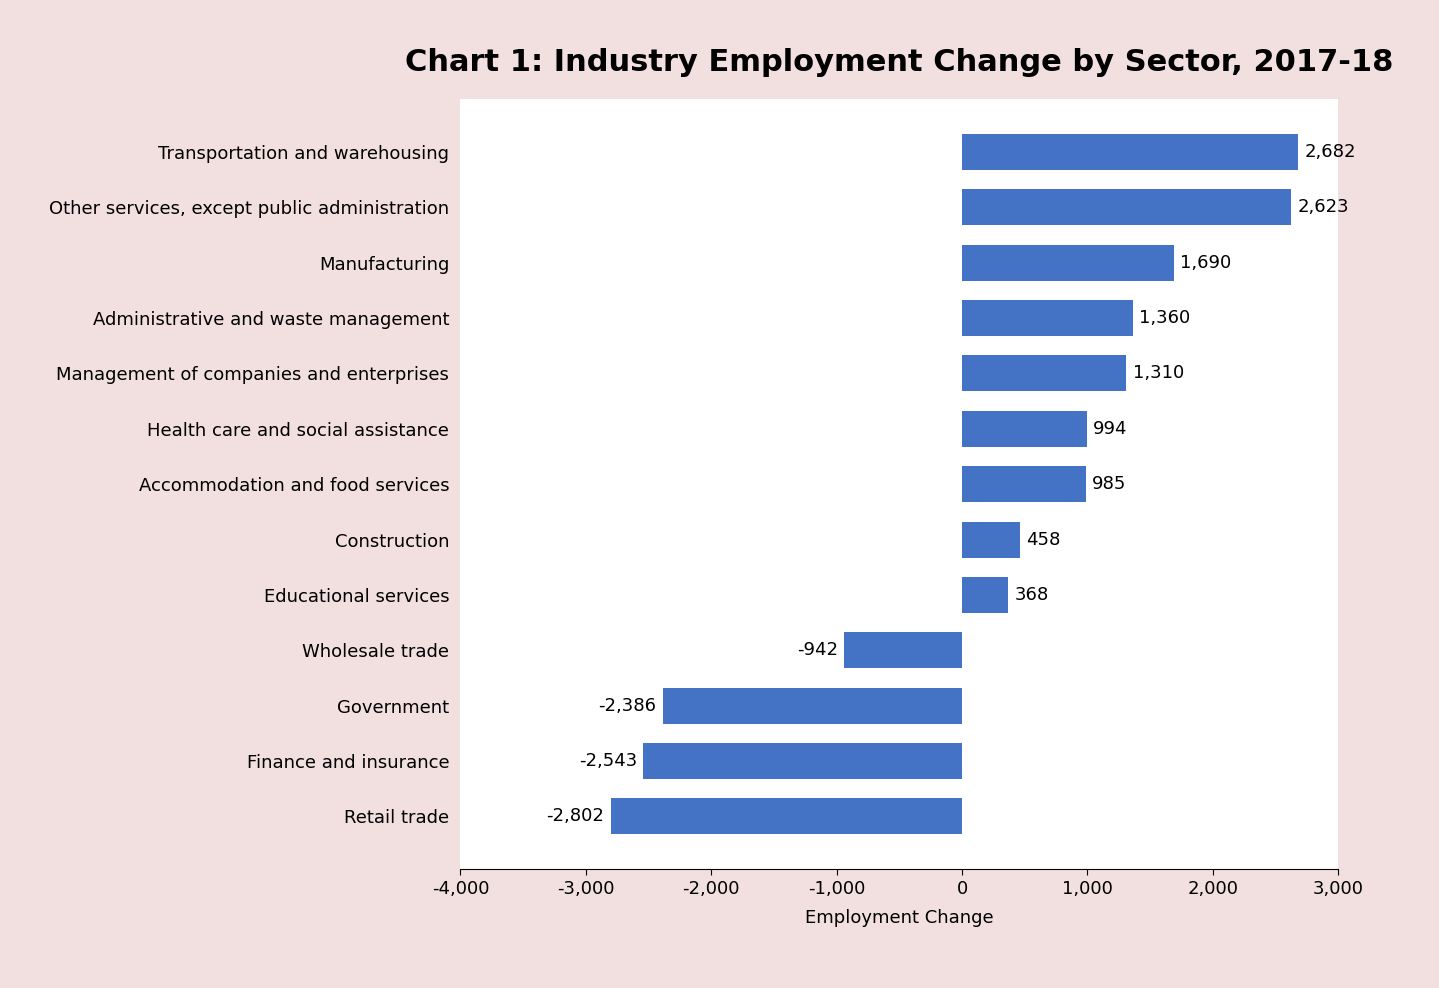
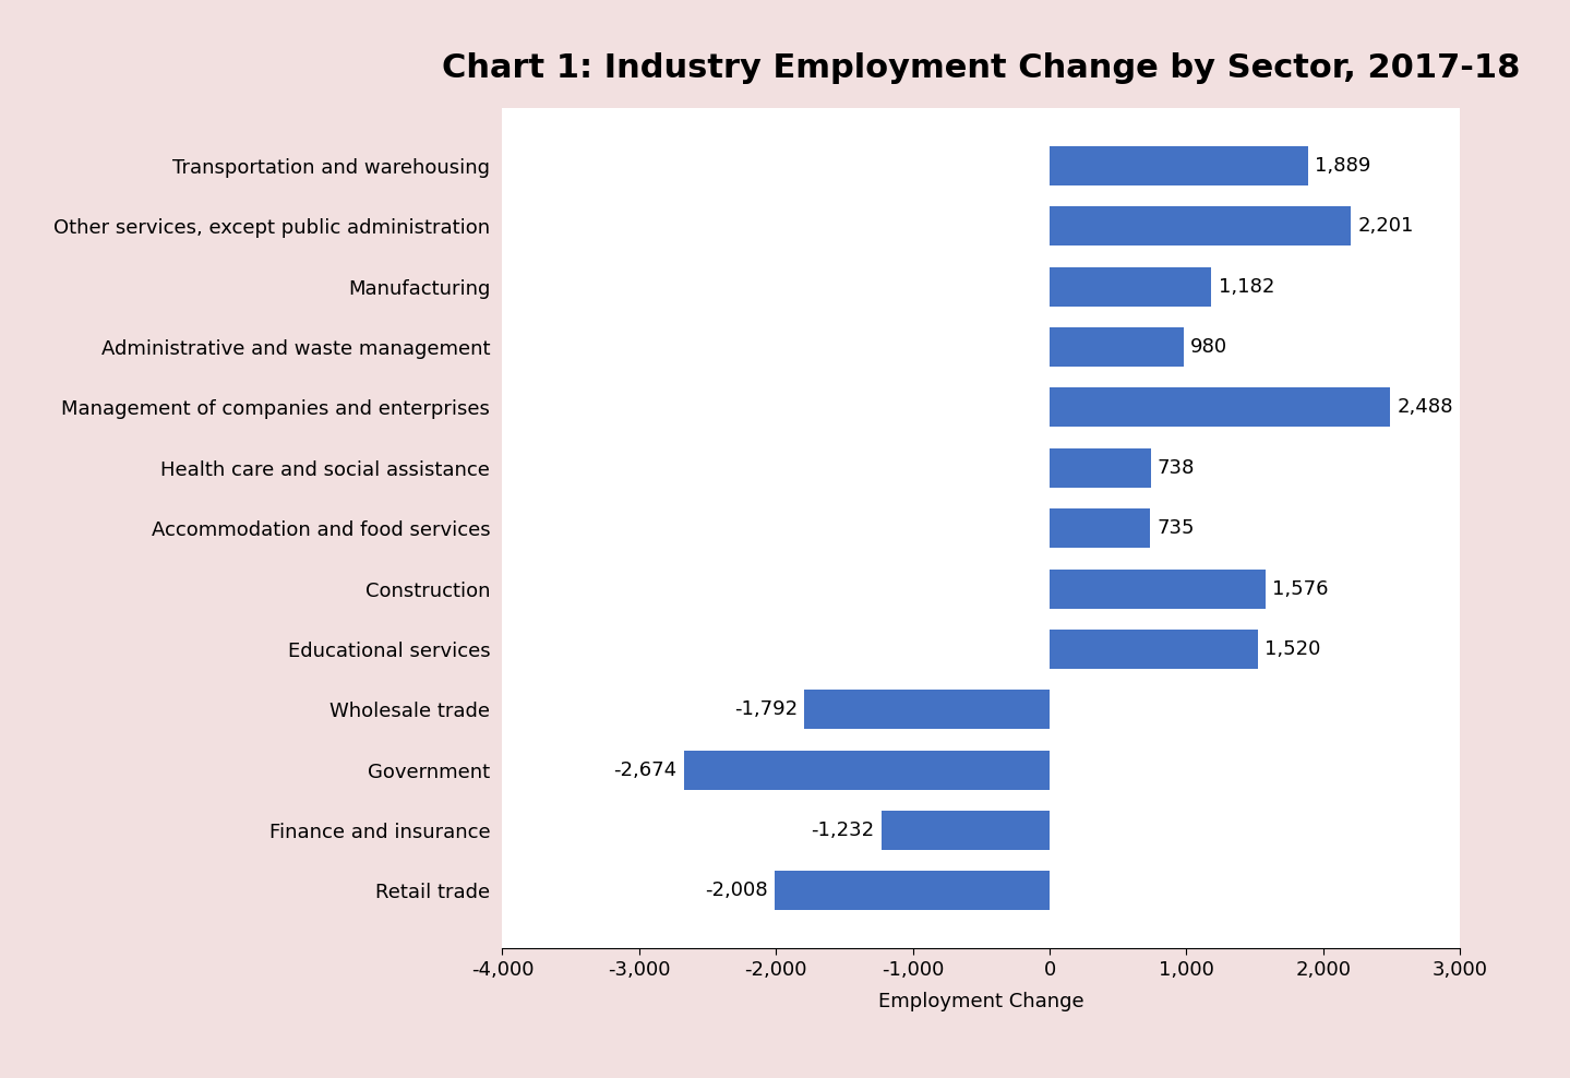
Transportation and warehousing: 2,682 -> 1,889
Other services, except public administration: 2,623 -> 2,201
Manufacturing: 1,690 -> 1,182
Administrative and waste management: 1,360 -> 980
Management of companies and enterprises: 1,310 -> 2,488
Health care and social assistance: 994 -> 738
Accommodation and food services: 985 -> 735
Construction: 458 -> 1,576
Educational services: 368 -> 1,520
Wholesale trade: -942 -> -1,792
Government: -2,386 -> -2,674
Finance and insurance: -2,543 -> -1,232
Retail trade: -2,802 -> -2,008
